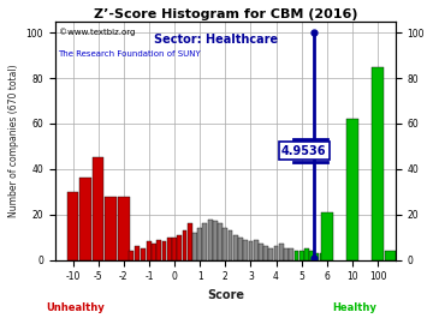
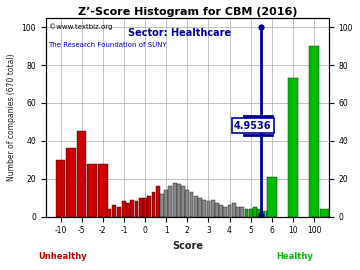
10: 62 -> 73
100: 85 -> 90
